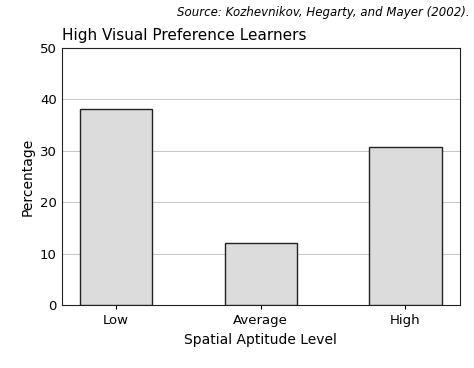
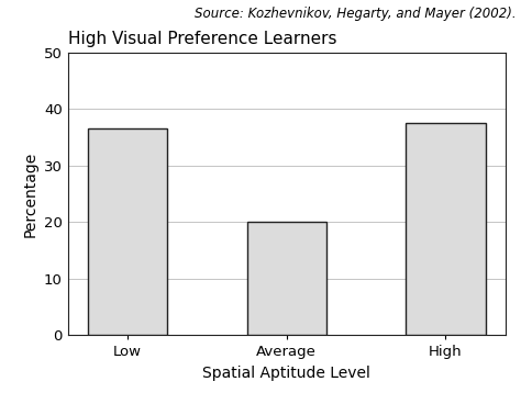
Low: 38.2 -> 36.5
Average: 12.2 -> 20.0
High: 30.8 -> 37.5
